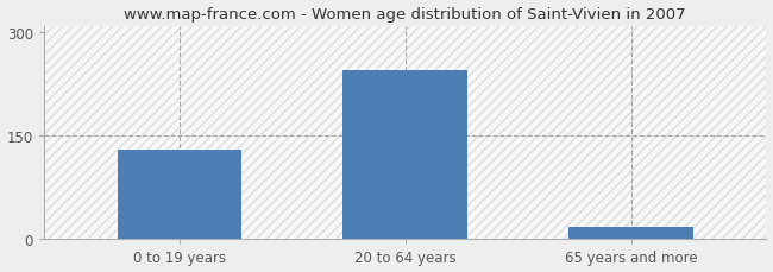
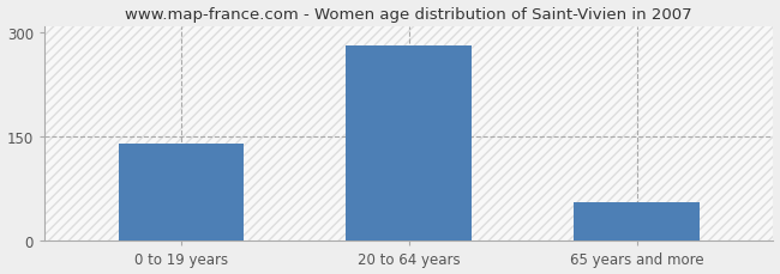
0 to 19 years: 130 -> 141
20 to 64 years: 246 -> 282
65 years and more: 18 -> 56
